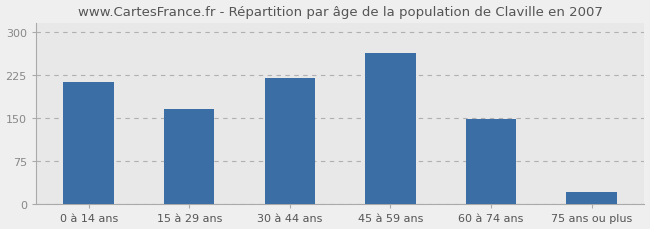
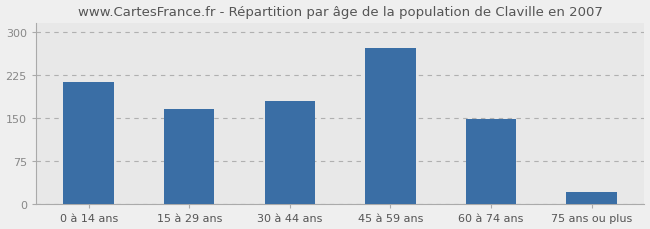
30 à 44 ans: 220 -> 180
45 à 59 ans: 262 -> 272
